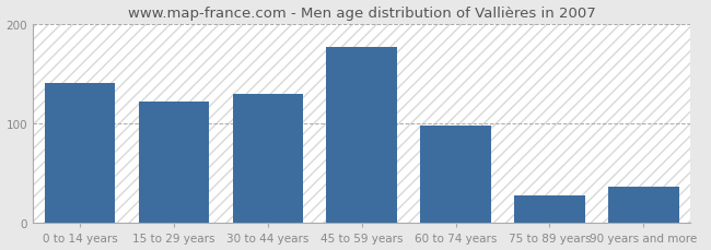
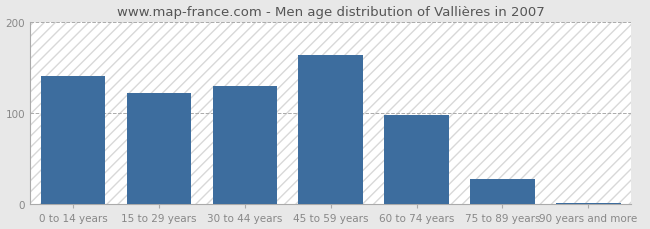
45 to 59 years: 176 -> 163
90 years and more: 36 -> 2
